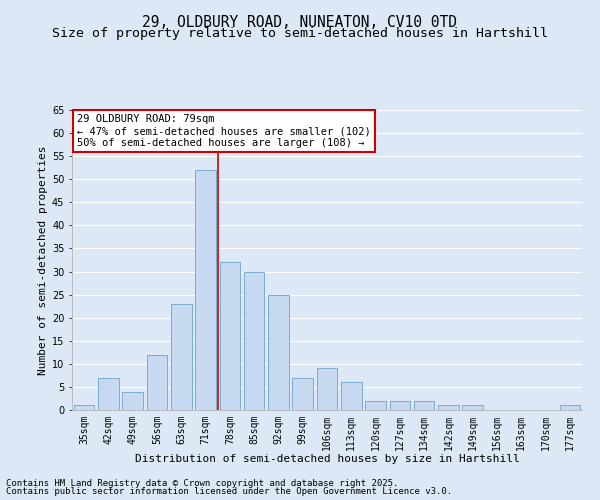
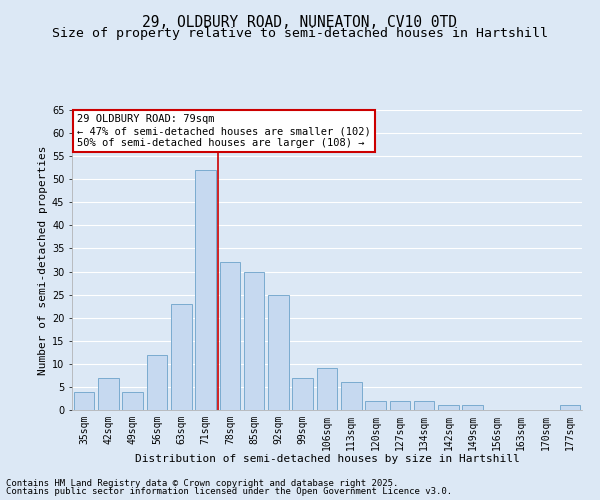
35sqm: 1 -> 4
